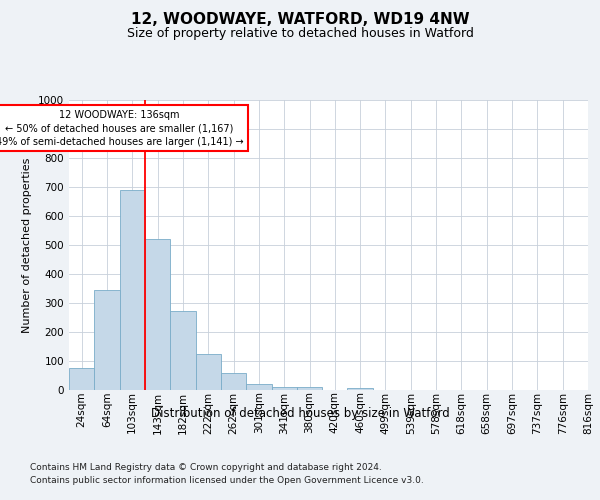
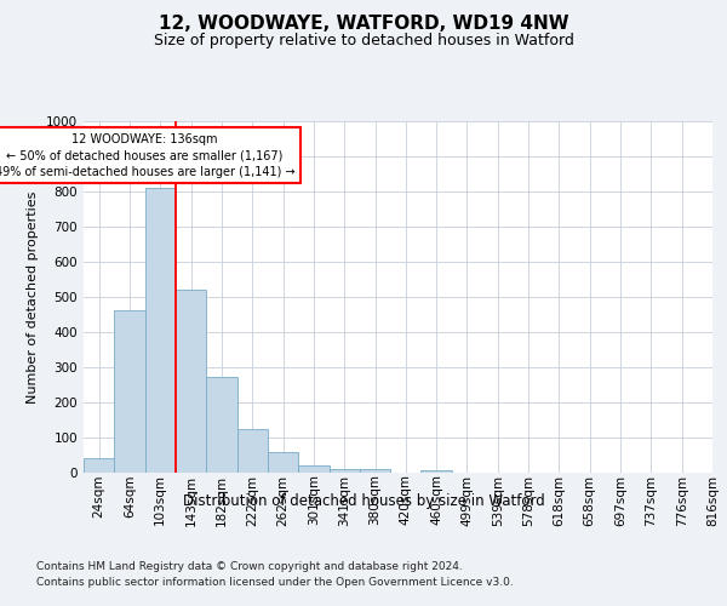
24sqm: 75 -> 42
64sqm: 345 -> 462
103sqm: 690 -> 810
